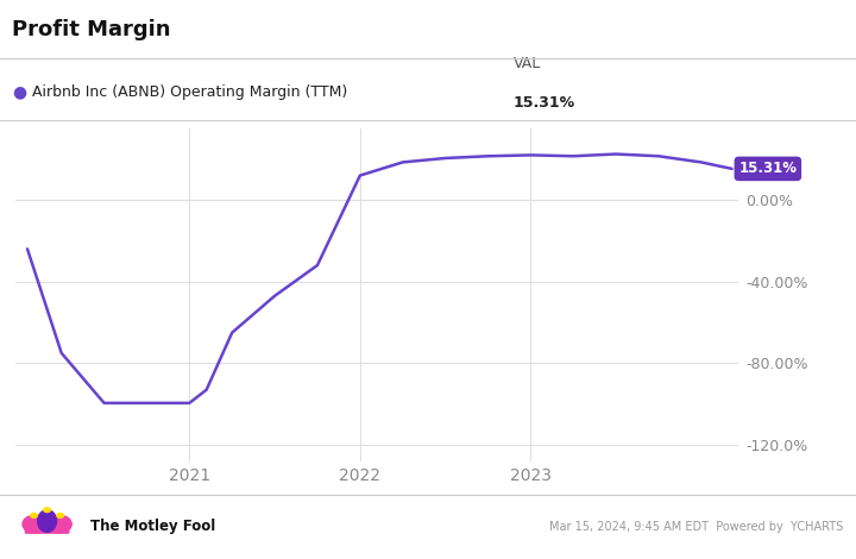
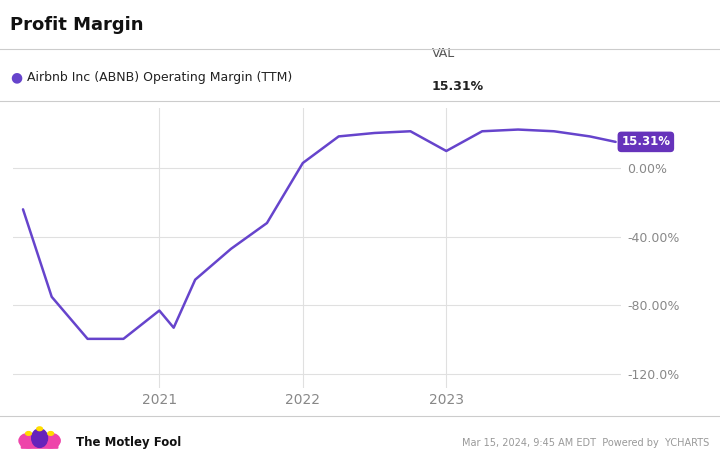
2021: -100% -> -83%
2022: 12% -> 3%
2023: 22% -> 10%
